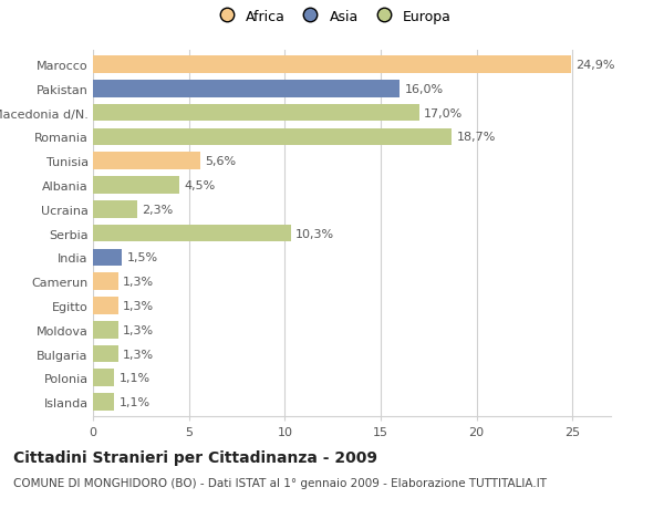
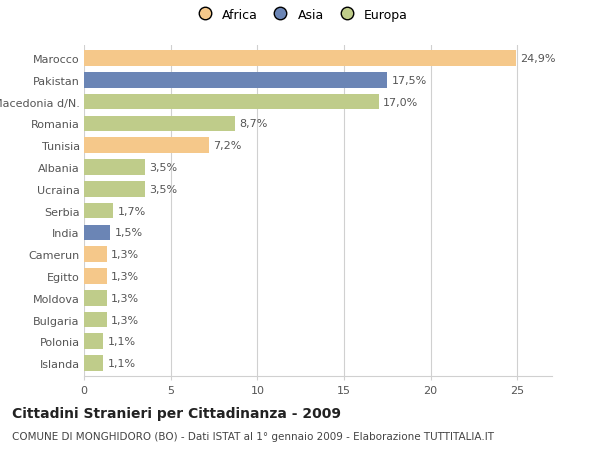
Pakistan: 16,0% -> 17,5%
Romania: 18,7% -> 8,7%
Tunisia: 5,6% -> 7,2%
Albania: 4,5% -> 3,5%
Ucraina: 2,3% -> 3,5%
Serbia: 10,3% -> 1,7%
